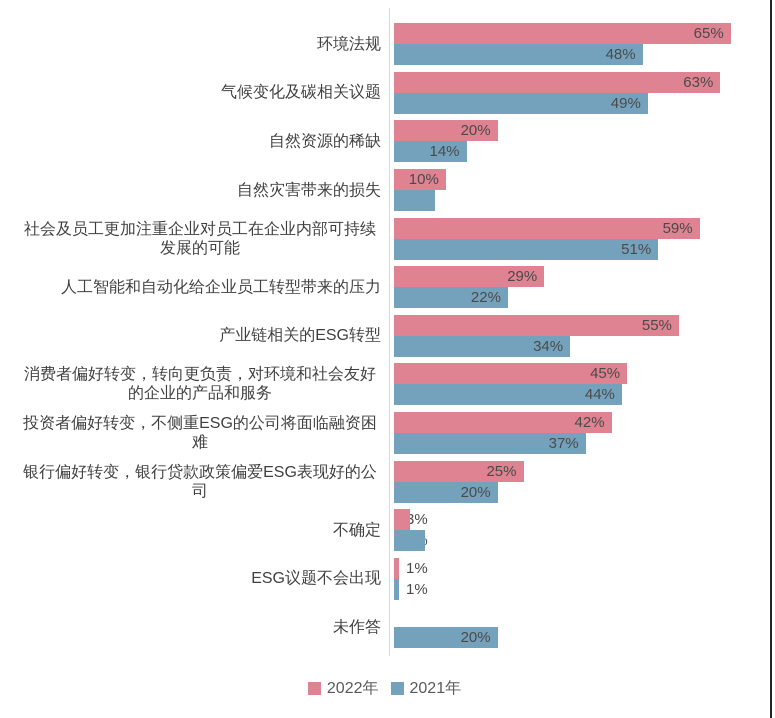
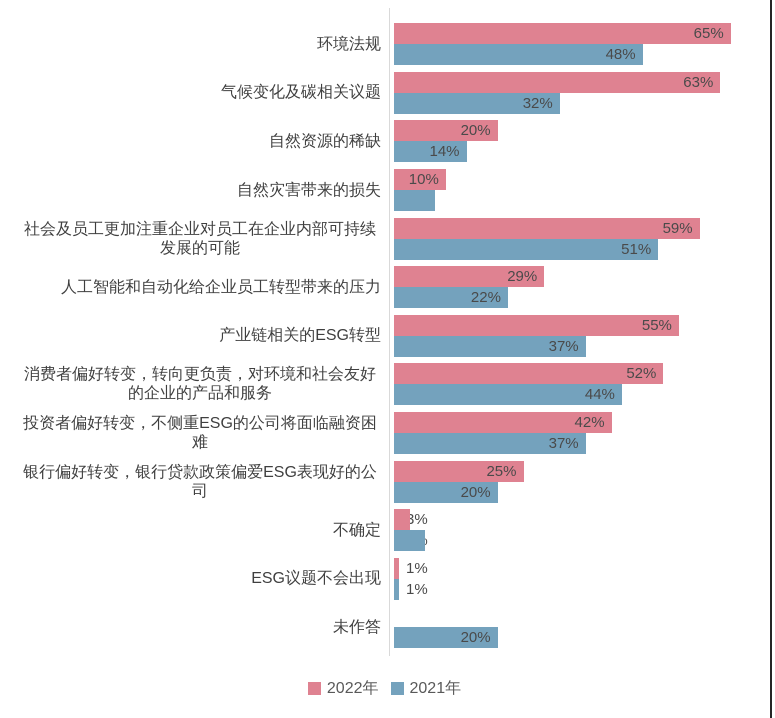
2021年/气候变化及碳相关议题: 49% -> 32%
2021年/产业链相关的ESG转型: 34% -> 37%
2022年/消费者偏好转变，转向更负责，对环境和社会友好的企业的产品和服务: 45% -> 52%
